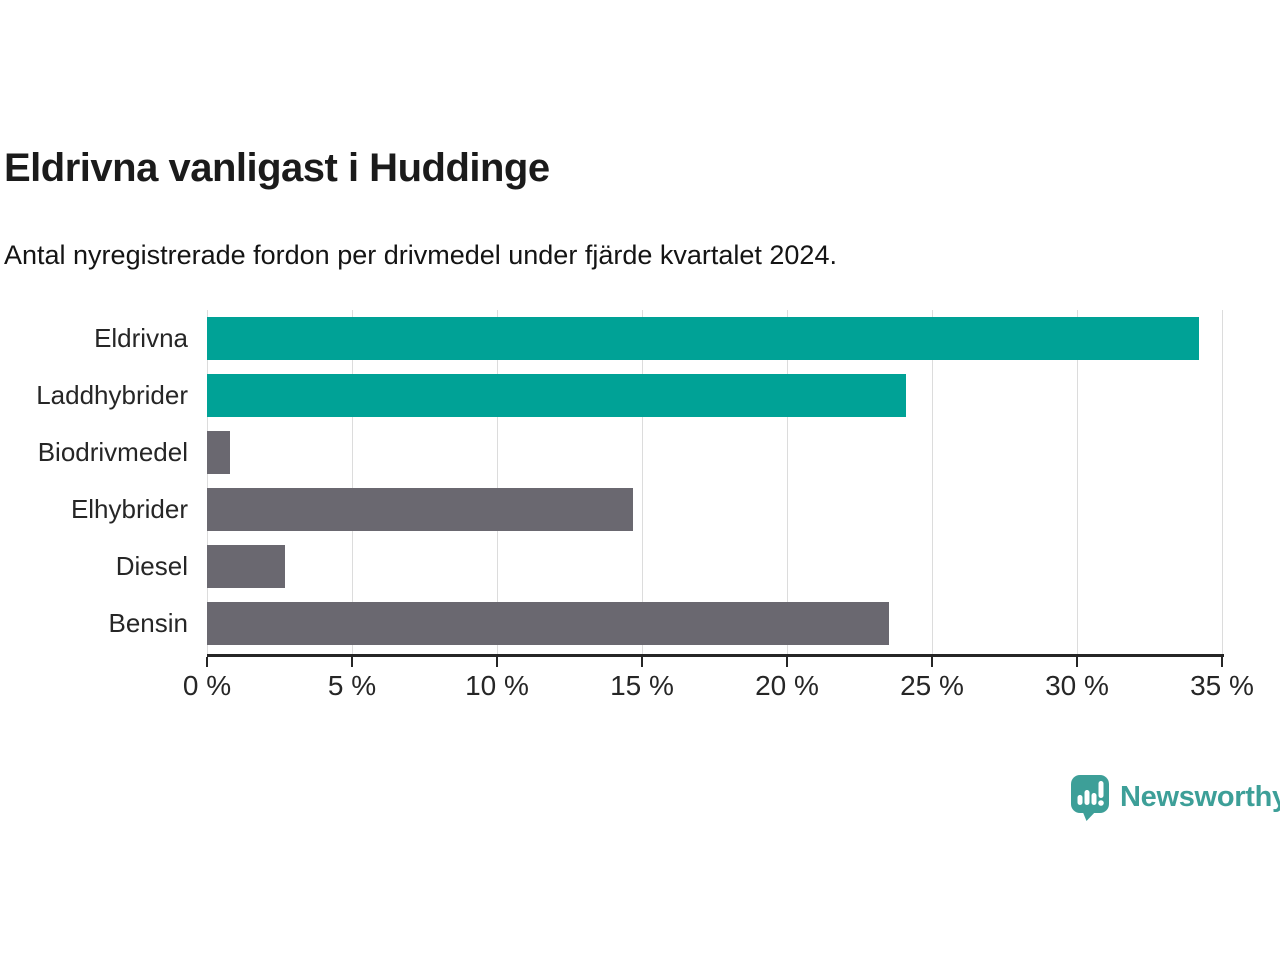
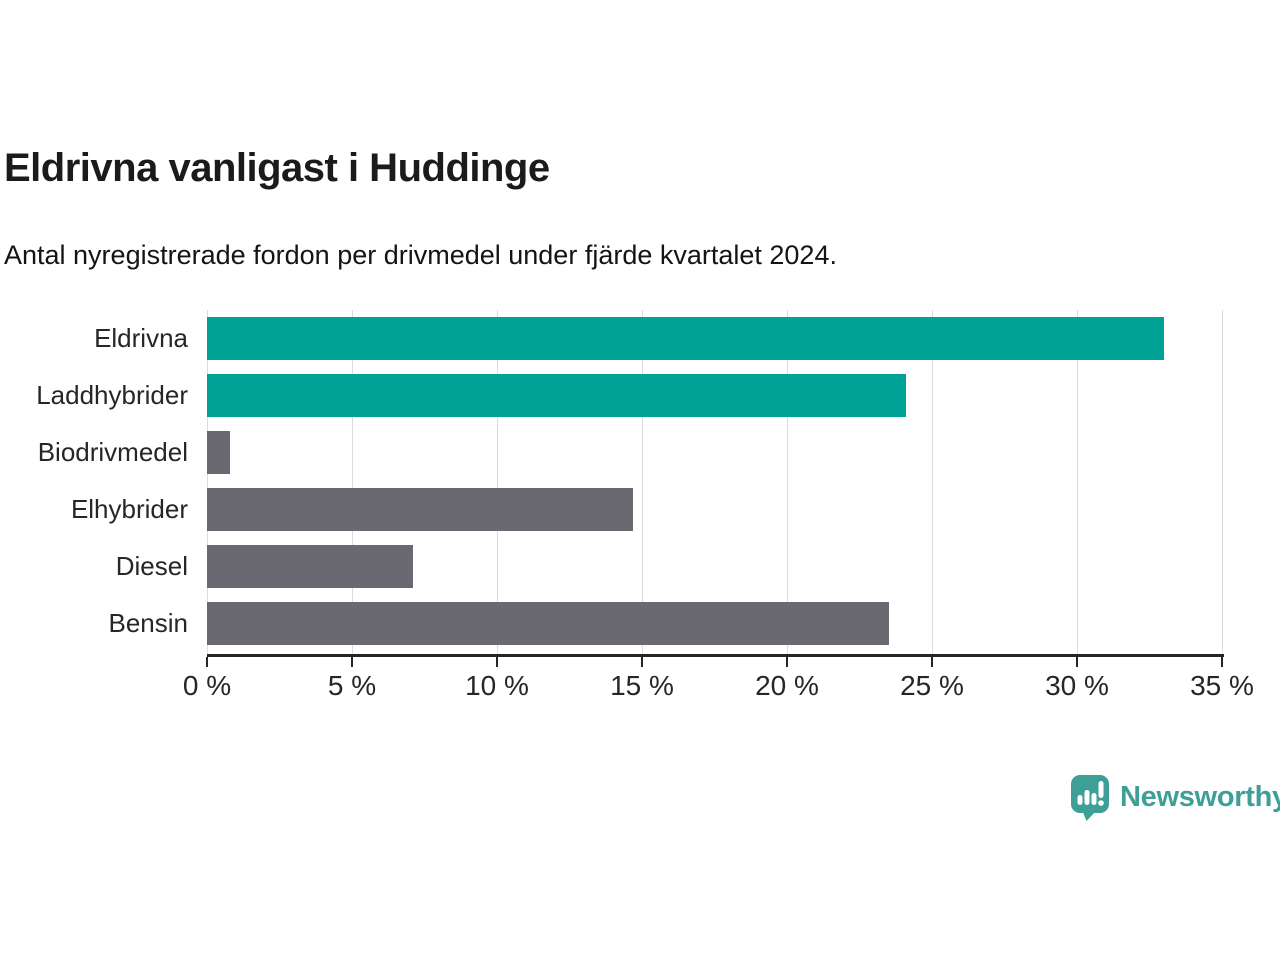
Eldrivna: 34.2% -> 33.0%
Diesel: 2.7% -> 7.1%
